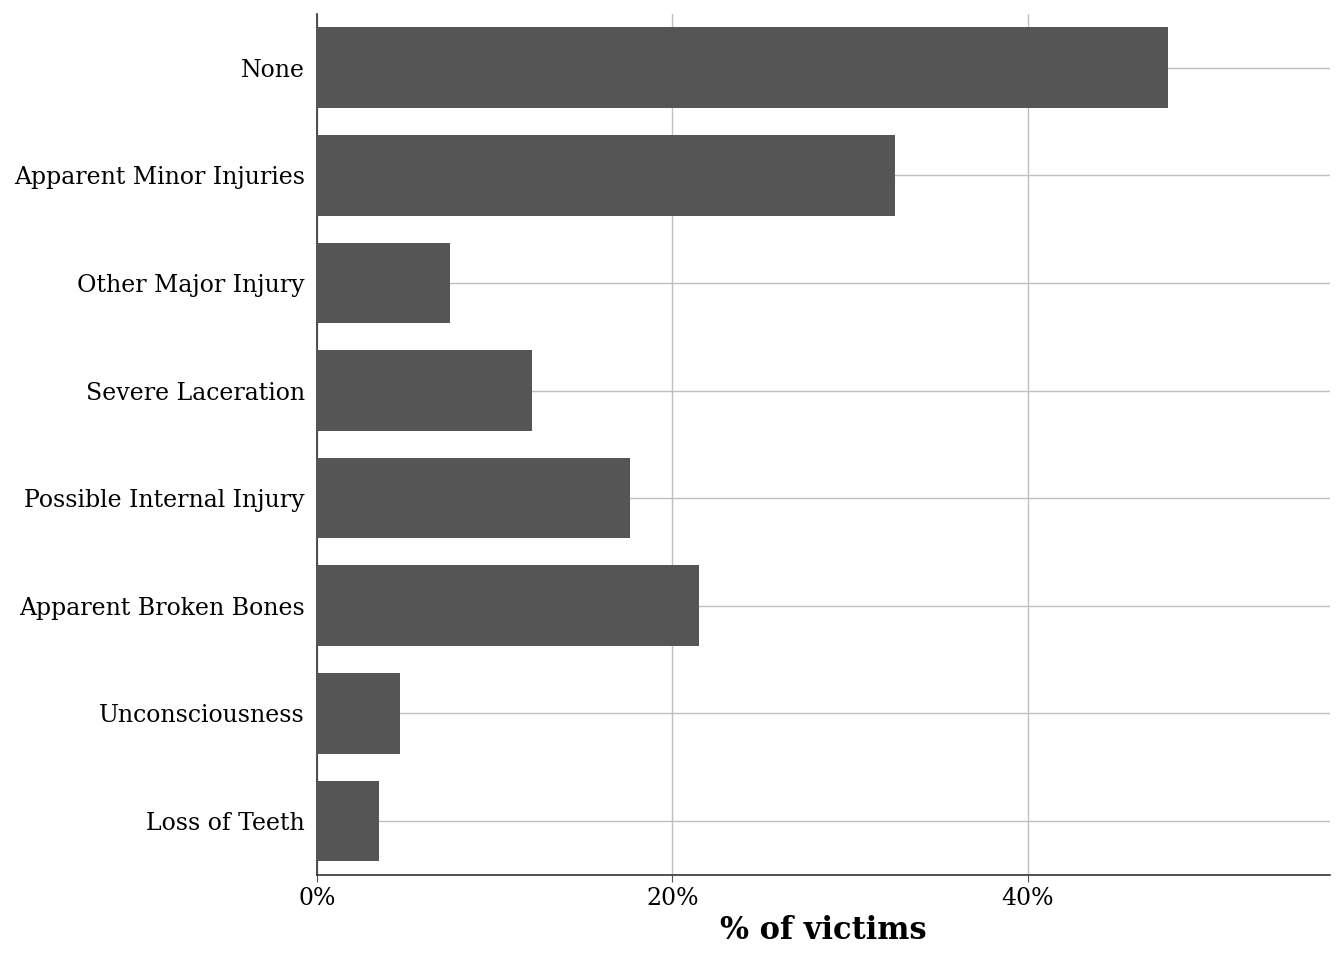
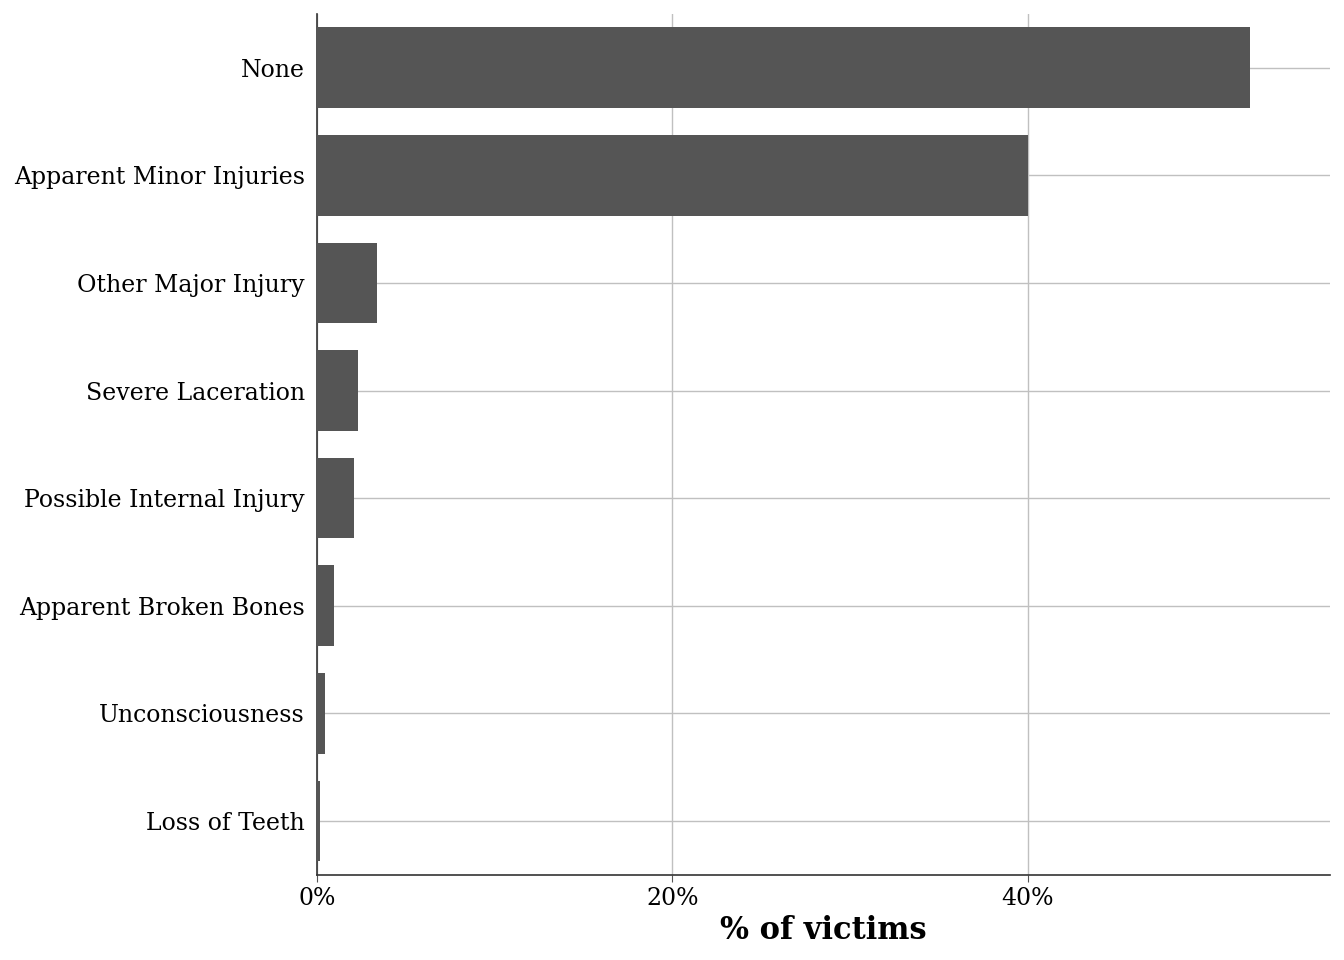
None: 47.9% -> 52.5%
Apparent Minor Injuries: 32.5% -> 40.0%
Other Major Injury: 7.5% -> 3.4%
Severe Laceration: 12.1% -> 2.3%
Possible Internal Injury: 17.6% -> 2.1%
Apparent Broken Bones: 21.5% -> 0.9%
Unconsciousness: 4.7% -> 0.5%
Loss of Teeth: 3.5% -> 0.2%
